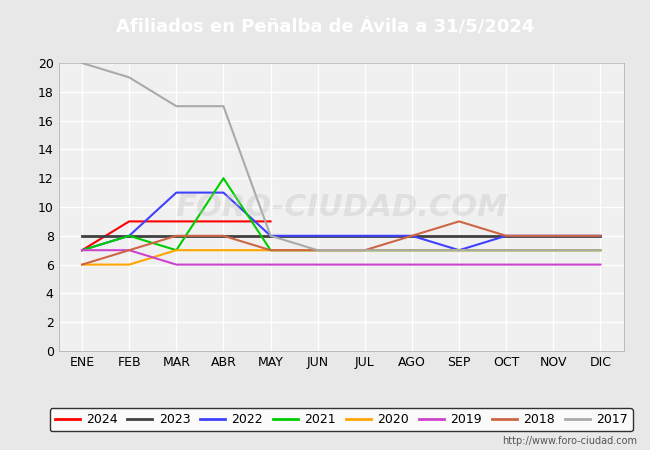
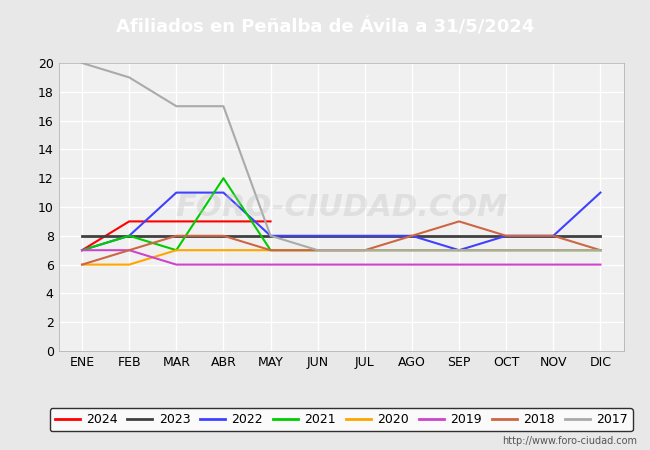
2022/DIC: 8 -> 11
2018/DIC: 8 -> 7
